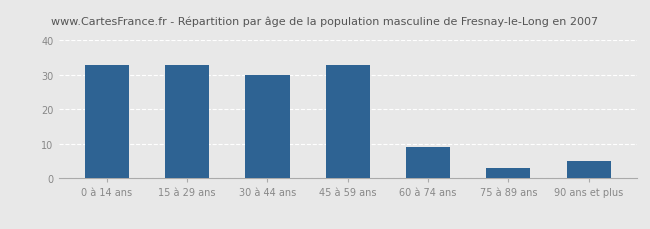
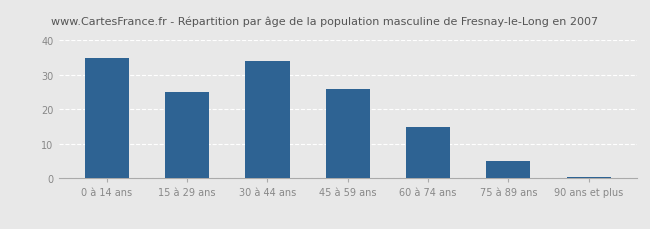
0 à 14 ans: 33.0 -> 35.0
15 à 29 ans: 33.0 -> 25.0
30 à 44 ans: 30.0 -> 34.0
45 à 59 ans: 33.0 -> 26.0
60 à 74 ans: 9.0 -> 15.0
75 à 89 ans: 3.0 -> 5.0
90 ans et plus: 5.0 -> 0.3
